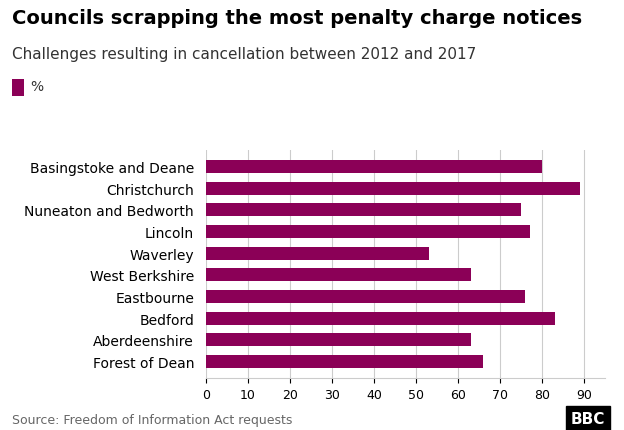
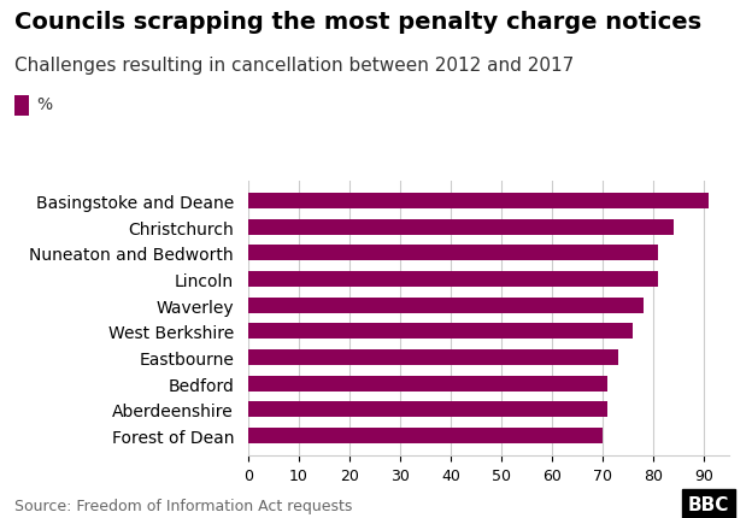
Basingstoke and Deane: 80 -> 91
Christchurch: 89 -> 84
Nuneaton and Bedworth: 75 -> 81
Lincoln: 77 -> 81
Waverley: 53 -> 78
West Berkshire: 63 -> 76
Eastbourne: 76 -> 73
Bedford: 83 -> 71
Aberdeenshire: 63 -> 71
Forest of Dean: 66 -> 70
